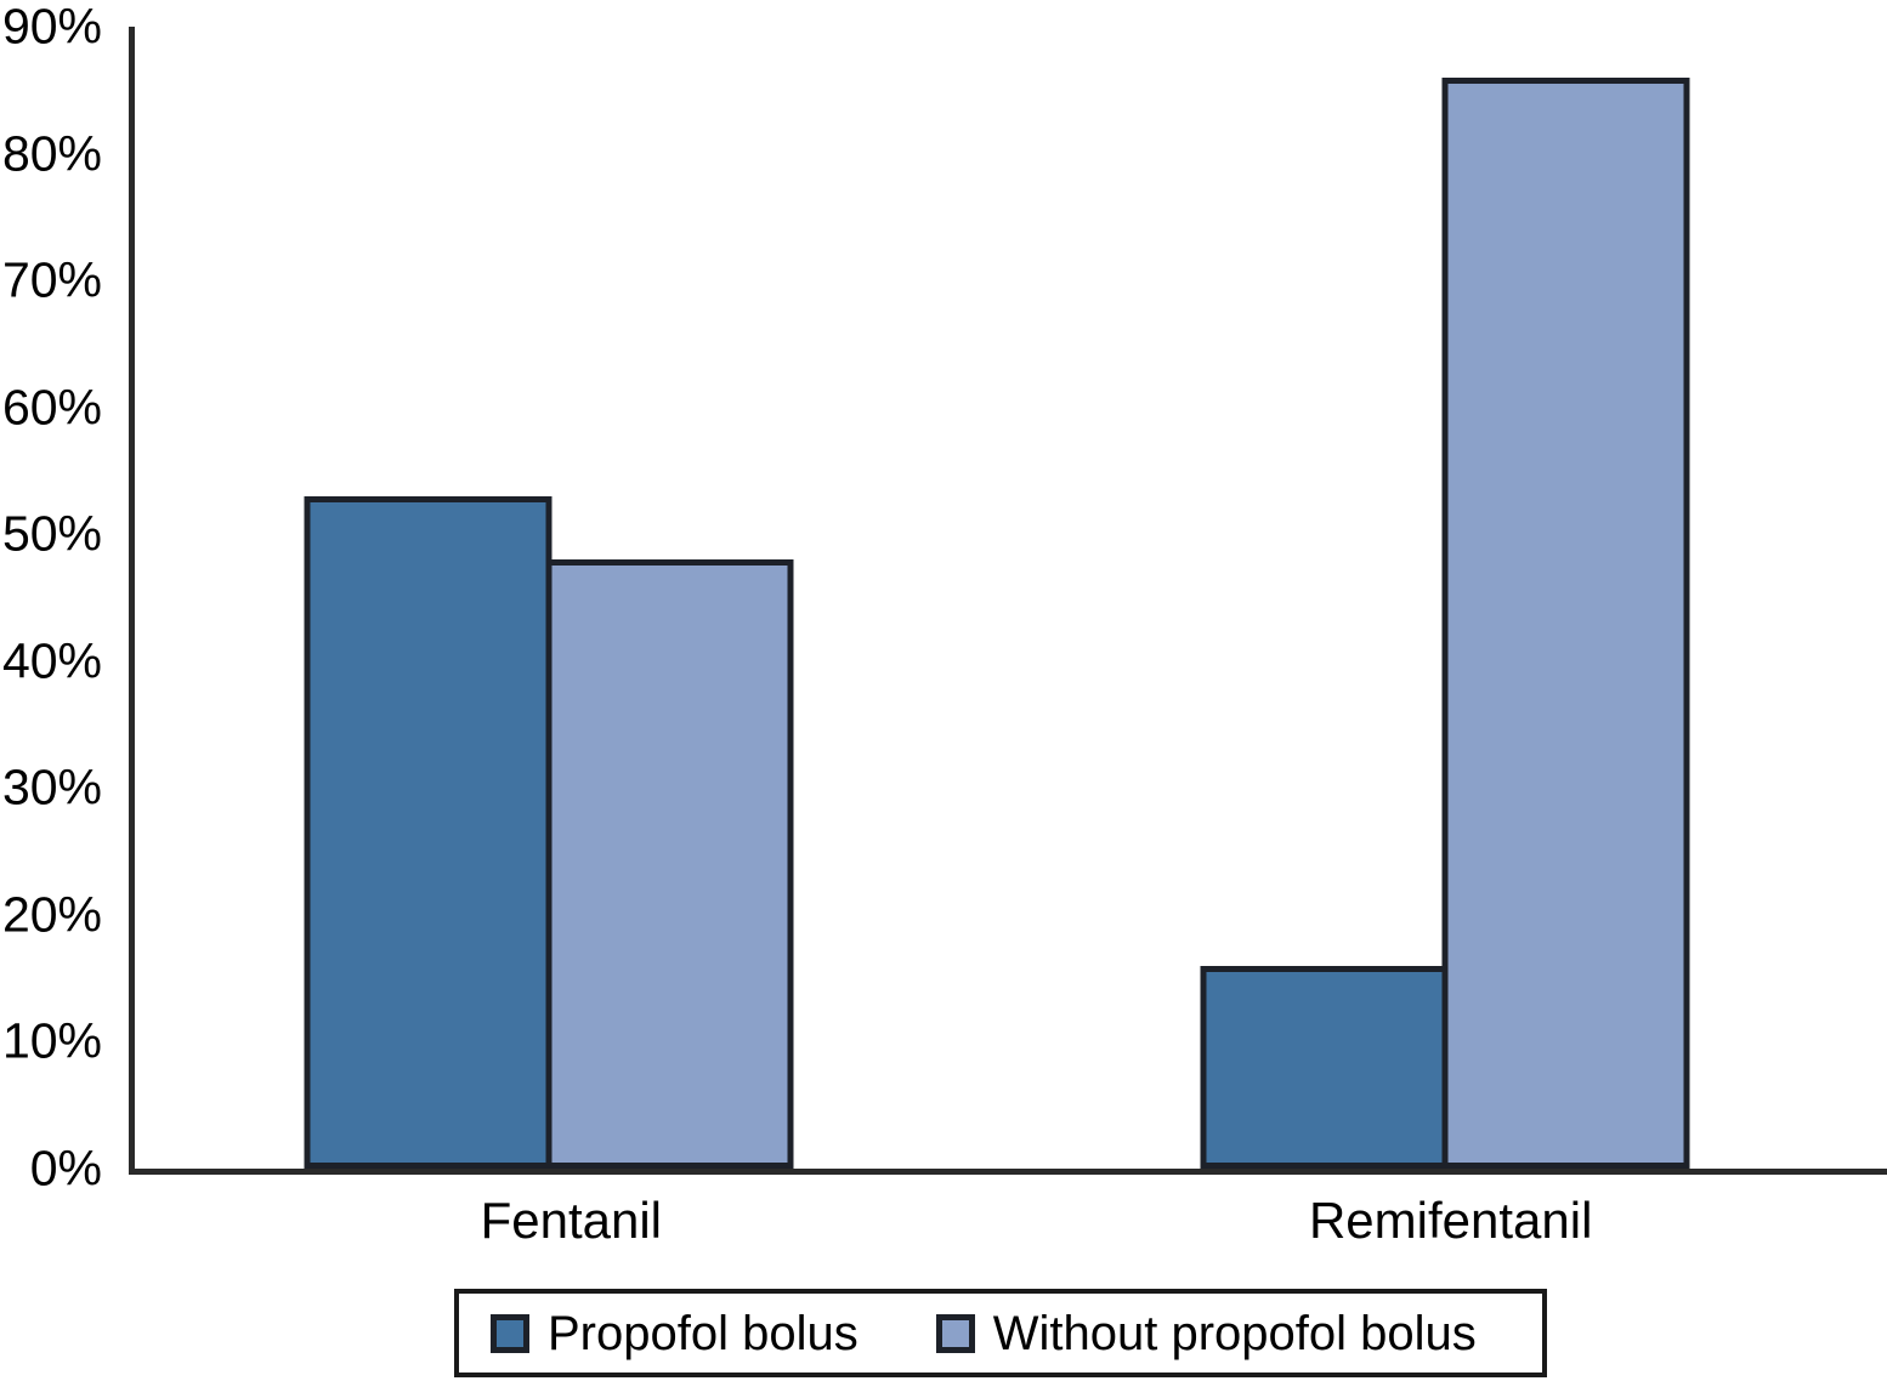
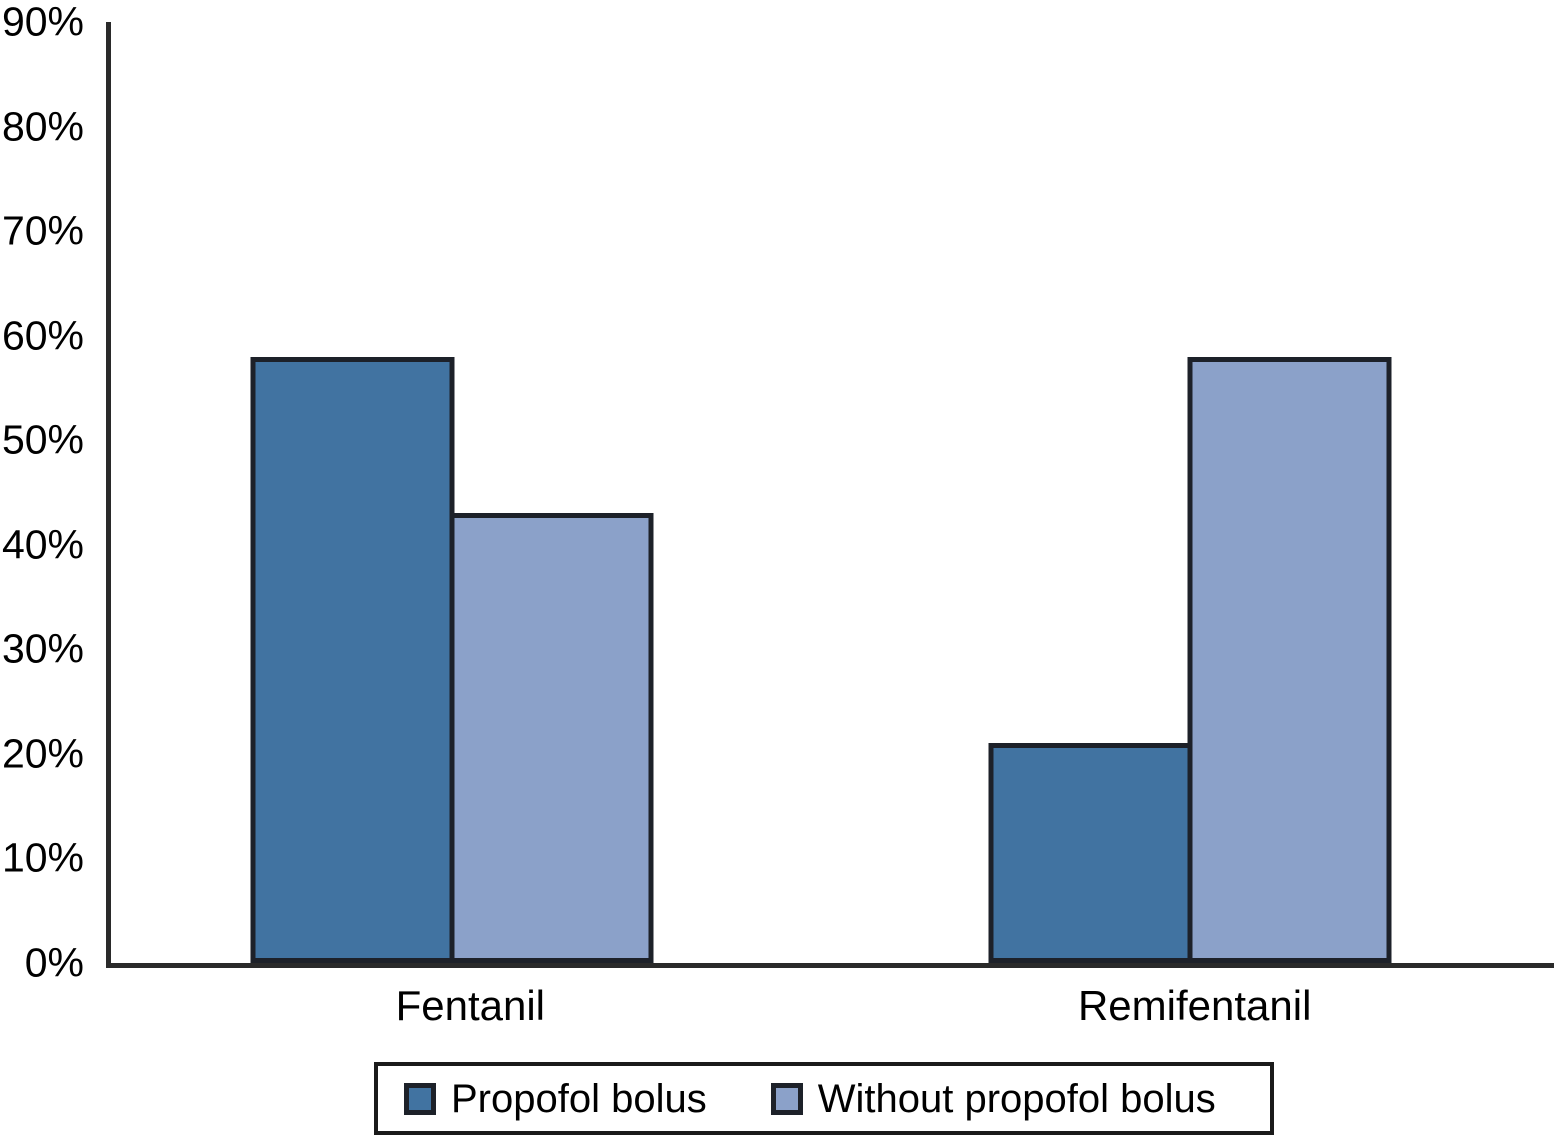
Propofol bolus/Fentanil: 53% -> 58%
Without propofol bolus/Fentanil: 48% -> 43%
Propofol bolus/Remifentanil: 16% -> 21%
Without propofol bolus/Remifentanil: 86% -> 58%
